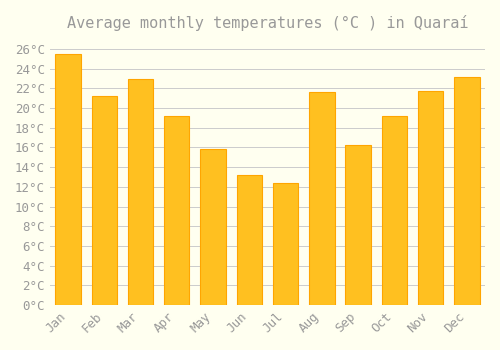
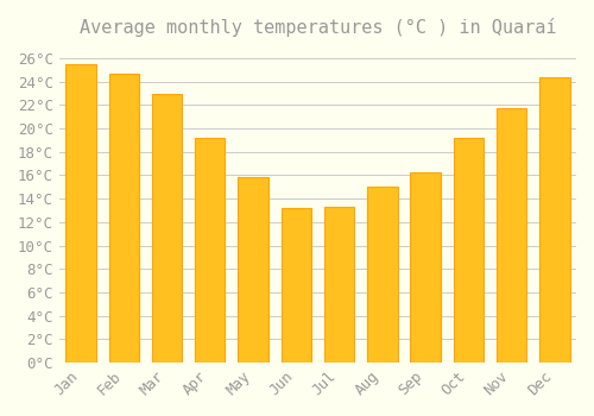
Feb: 21.2°C -> 24.7°C
Jul: 12.4°C -> 13.3°C
Aug: 21.6°C -> 15.0°C
Dec: 23.2°C -> 24.4°C
